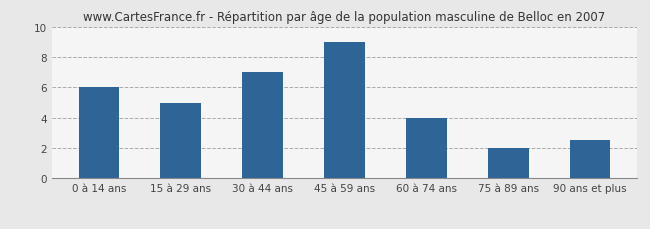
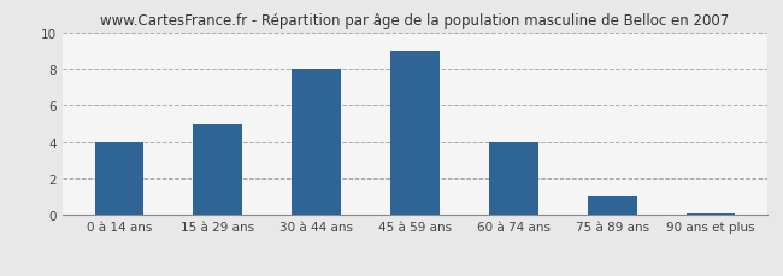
0 à 14 ans: 6.0 -> 4.0
30 à 44 ans: 7.0 -> 8.0
75 à 89 ans: 2.0 -> 1.0
90 ans et plus: 2.5 -> 0.1
